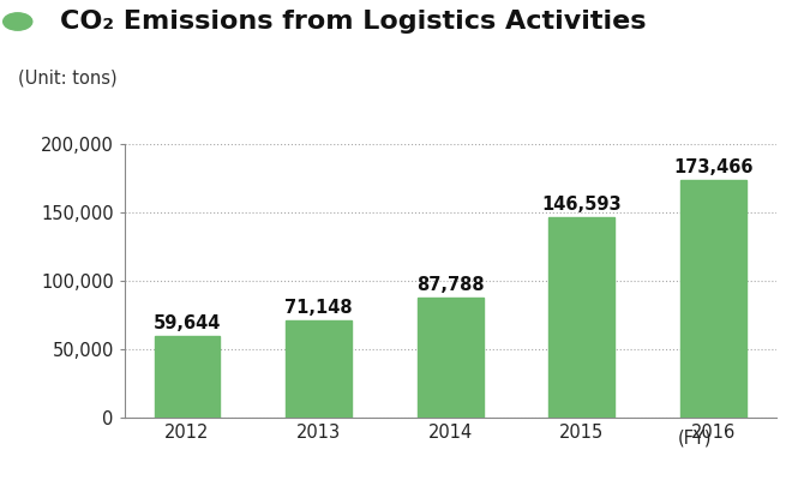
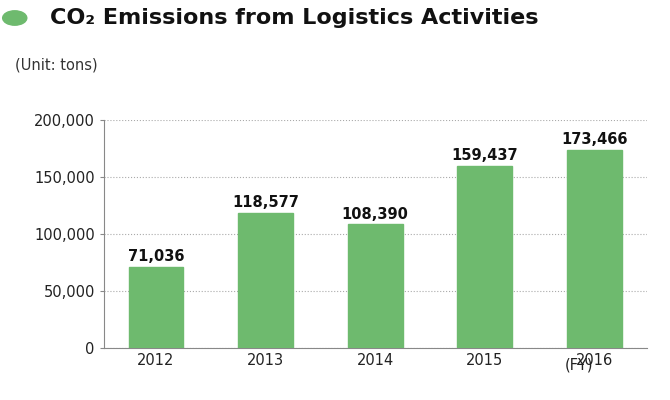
2012: 59,644 -> 71,036
2013: 71,148 -> 118,577
2014: 87,788 -> 108,390
2015: 146,593 -> 159,437
